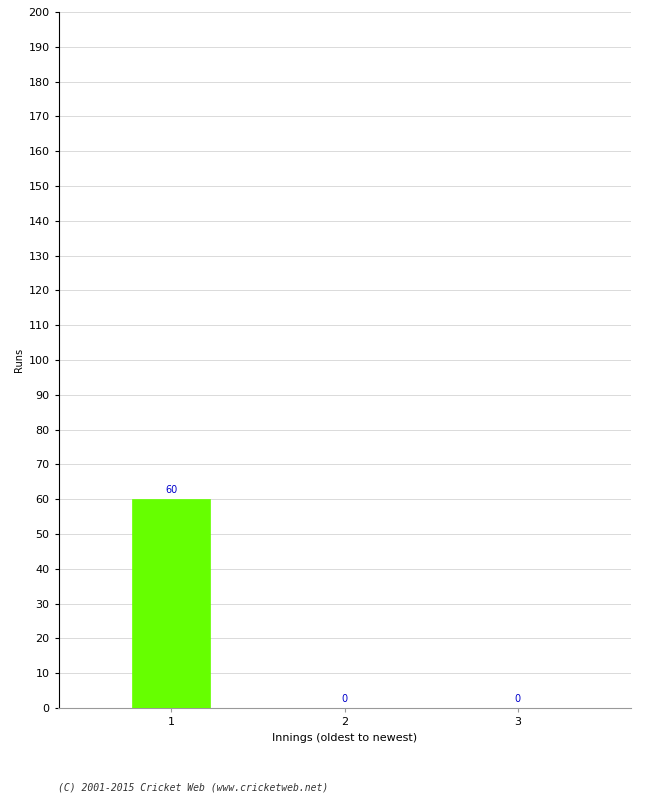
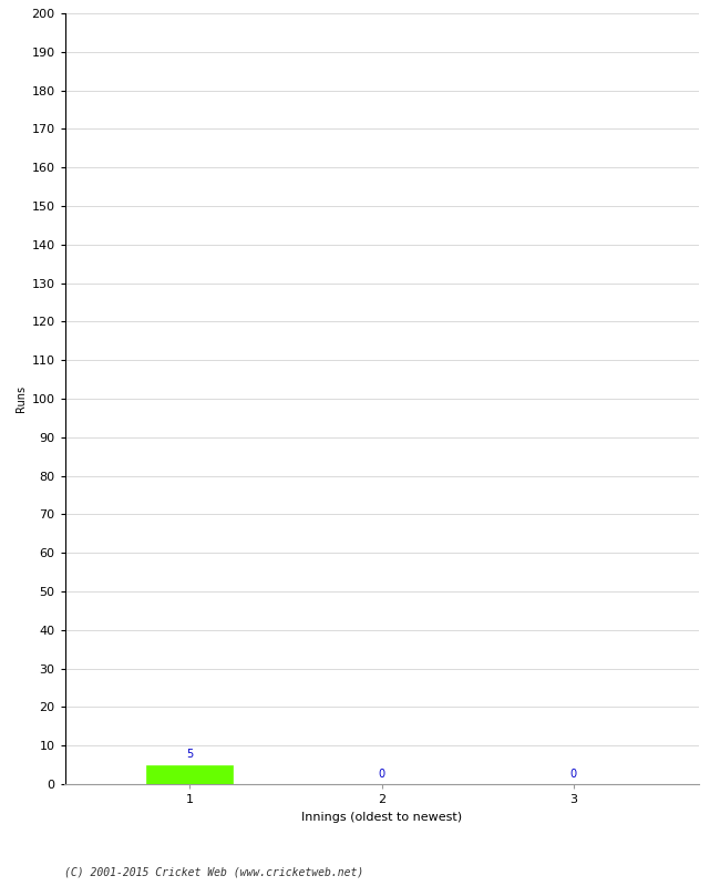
1: 60 -> 5
